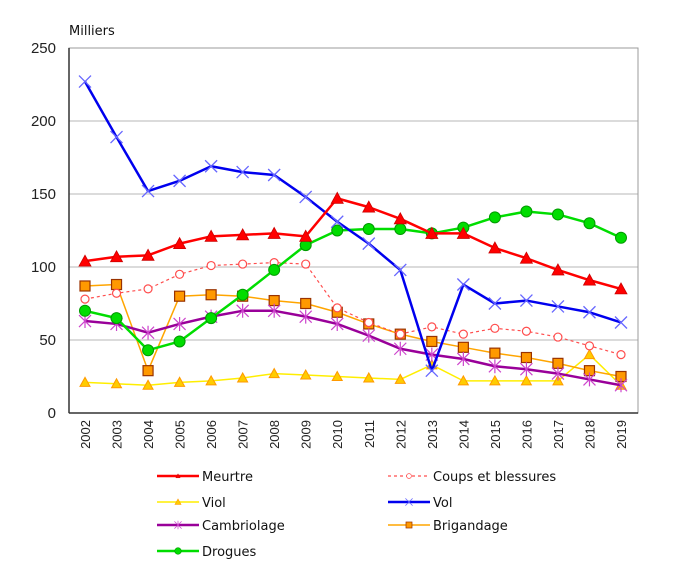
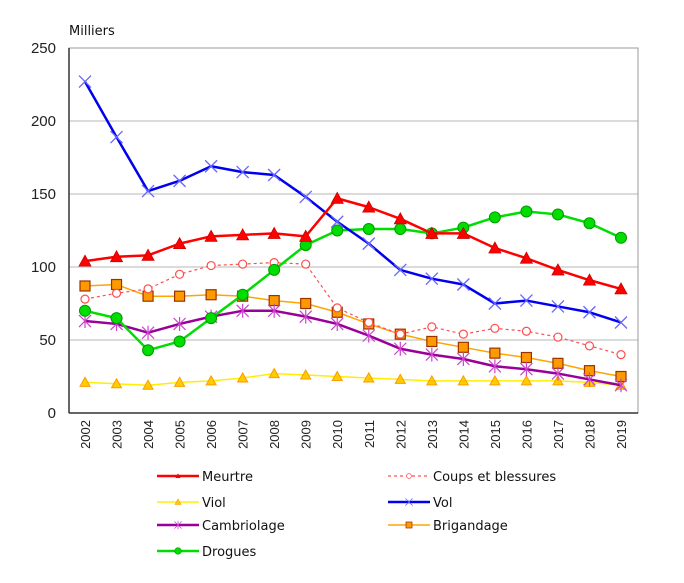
Brigandage/2004: 29 -> 80
Viol/2013: 33 -> 22
Vol/2013: 29 -> 92
Viol/2018: 40 -> 21
